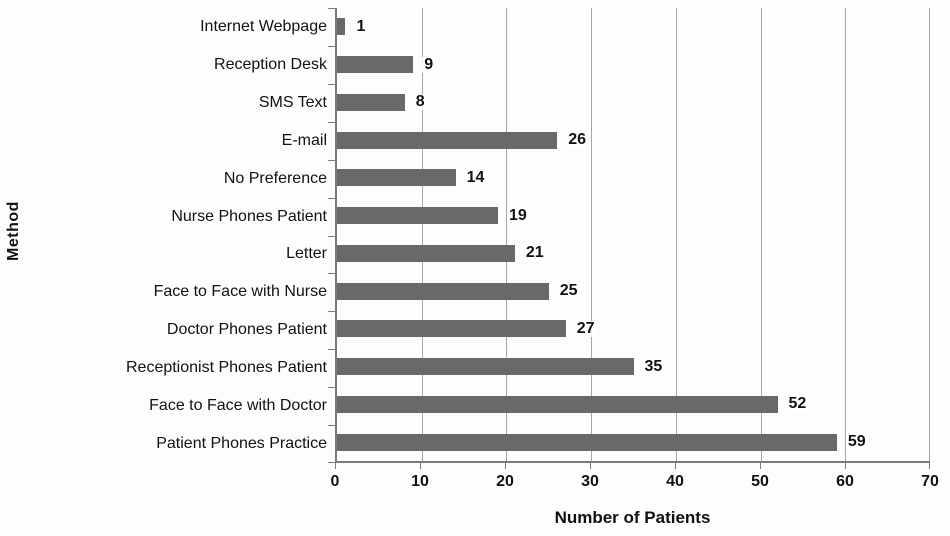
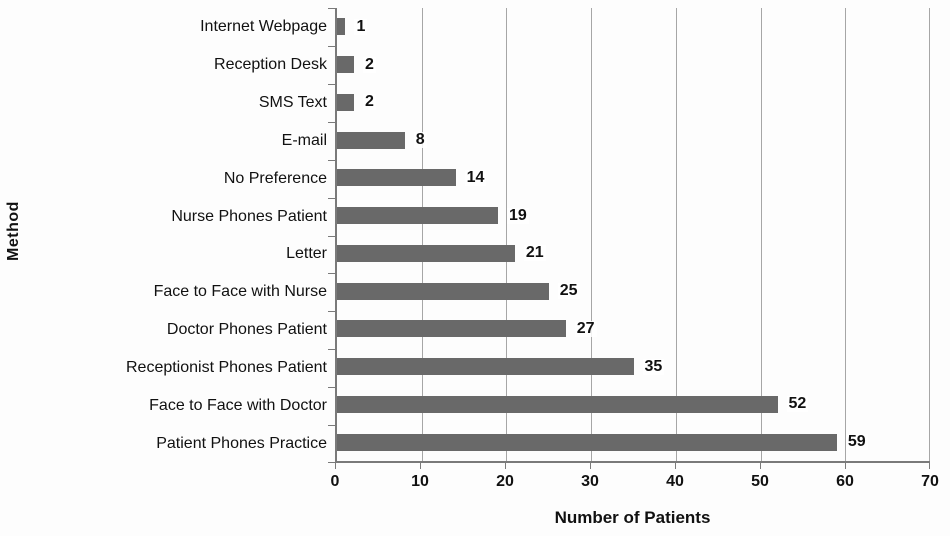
Reception Desk: 9 -> 2
SMS Text: 8 -> 2
E-mail: 26 -> 8
